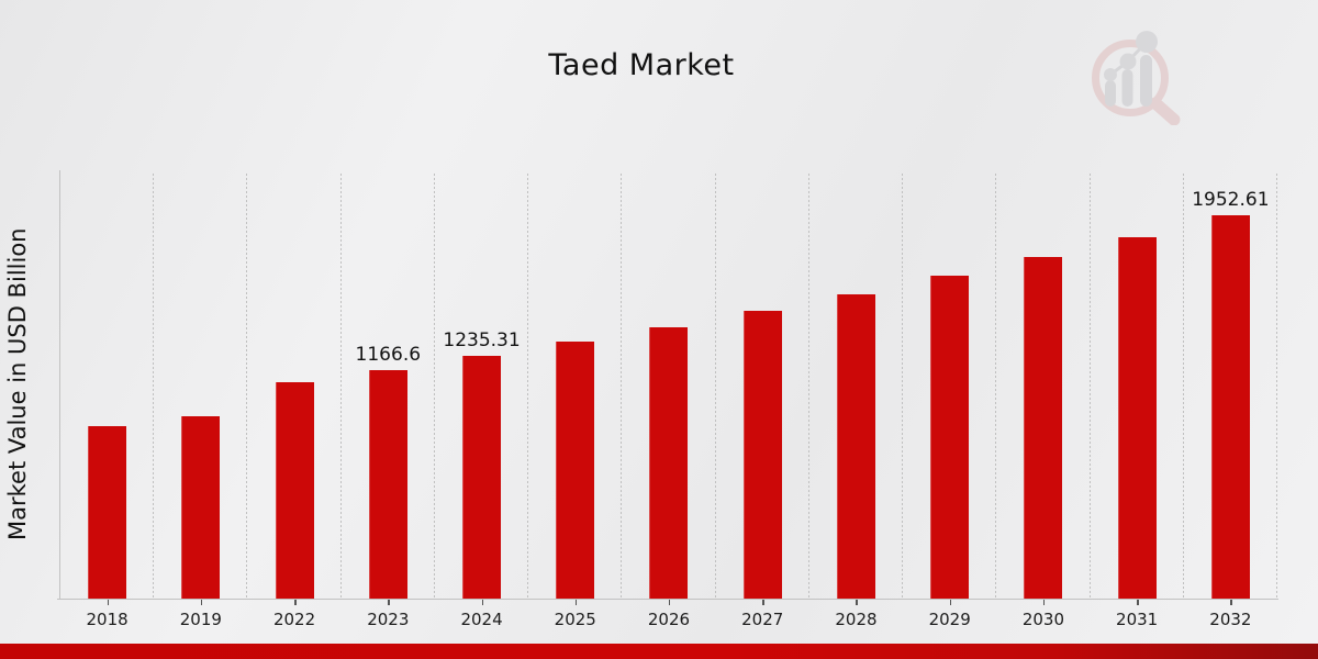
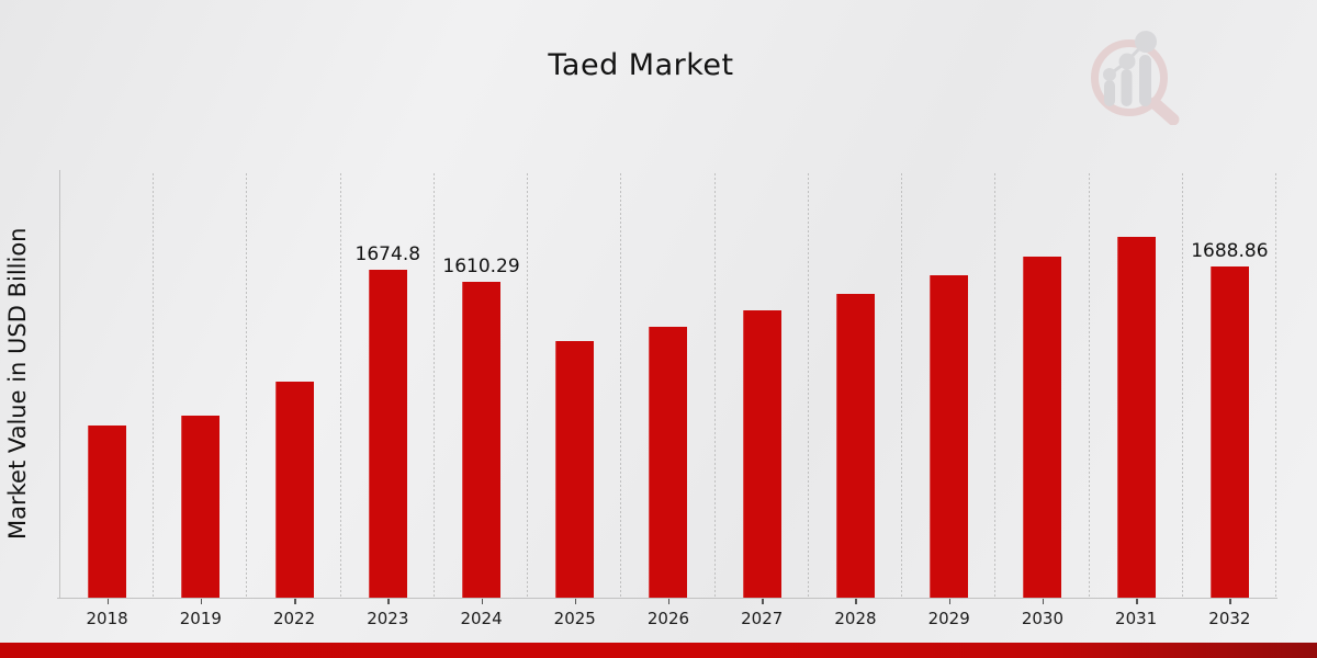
2023: 1166.6 -> 1674.8
2024: 1235.31 -> 1610.29
2032: 1952.61 -> 1688.86
